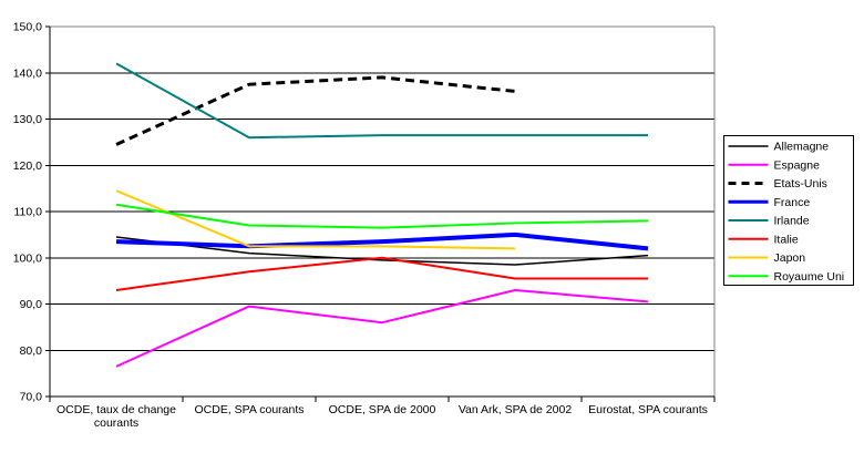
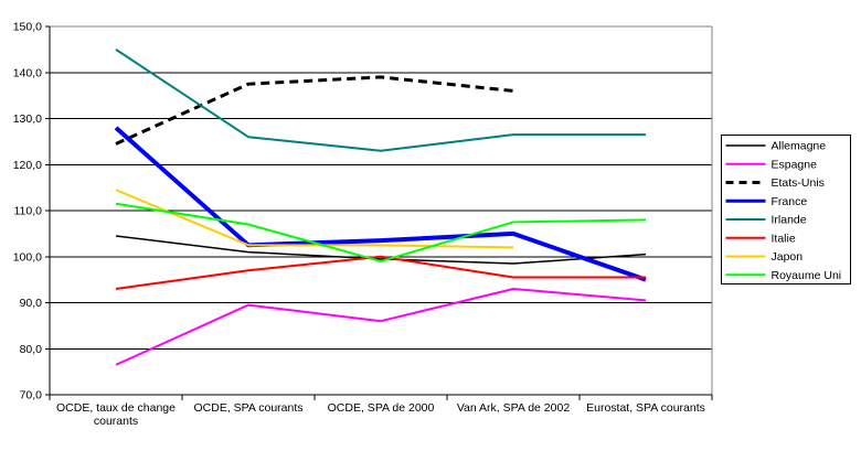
France/OCDE, taux de change courants: 104 -> 128
Irlande/OCDE, taux de change courants: 142 -> 145
Irlande/OCDE, SPA de 2000: 126 -> 123
Royaume Uni/OCDE, SPA de 2000: 106 -> 99
France/Eurostat, SPA courants: 102 -> 95
